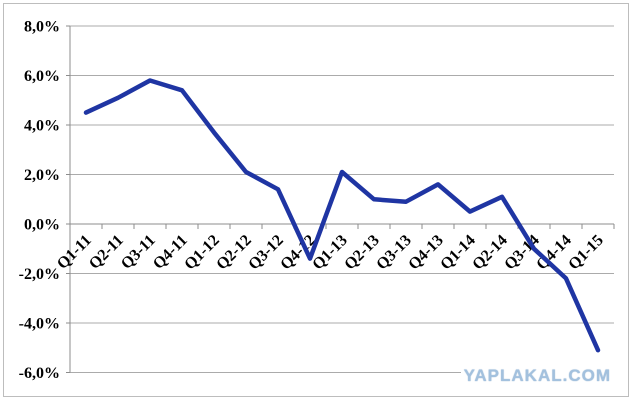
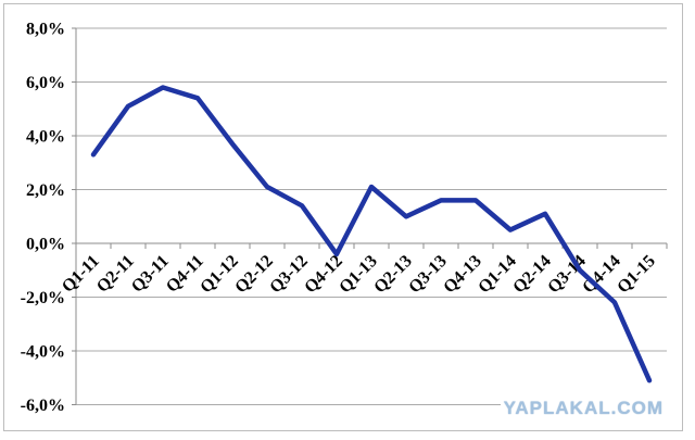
Q1-11: 4,5% -> 3,3%
Q4-12: -1,4% -> -0,4%
Q3-13: 0,9% -> 1,6%
